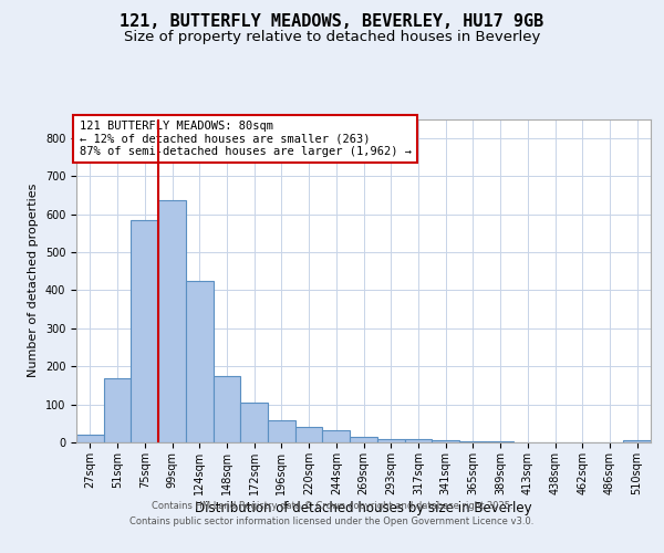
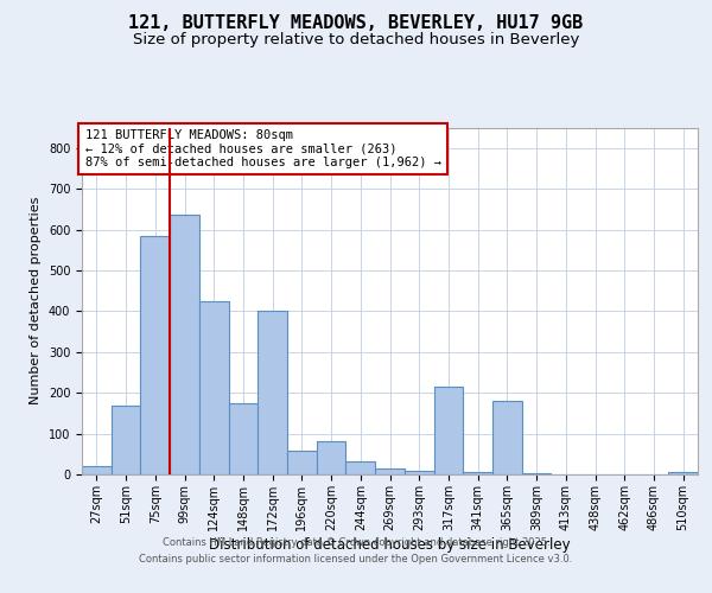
172sqm: 105 -> 400
220sqm: 42 -> 80
317sqm: 8 -> 215
365sqm: 3 -> 180
